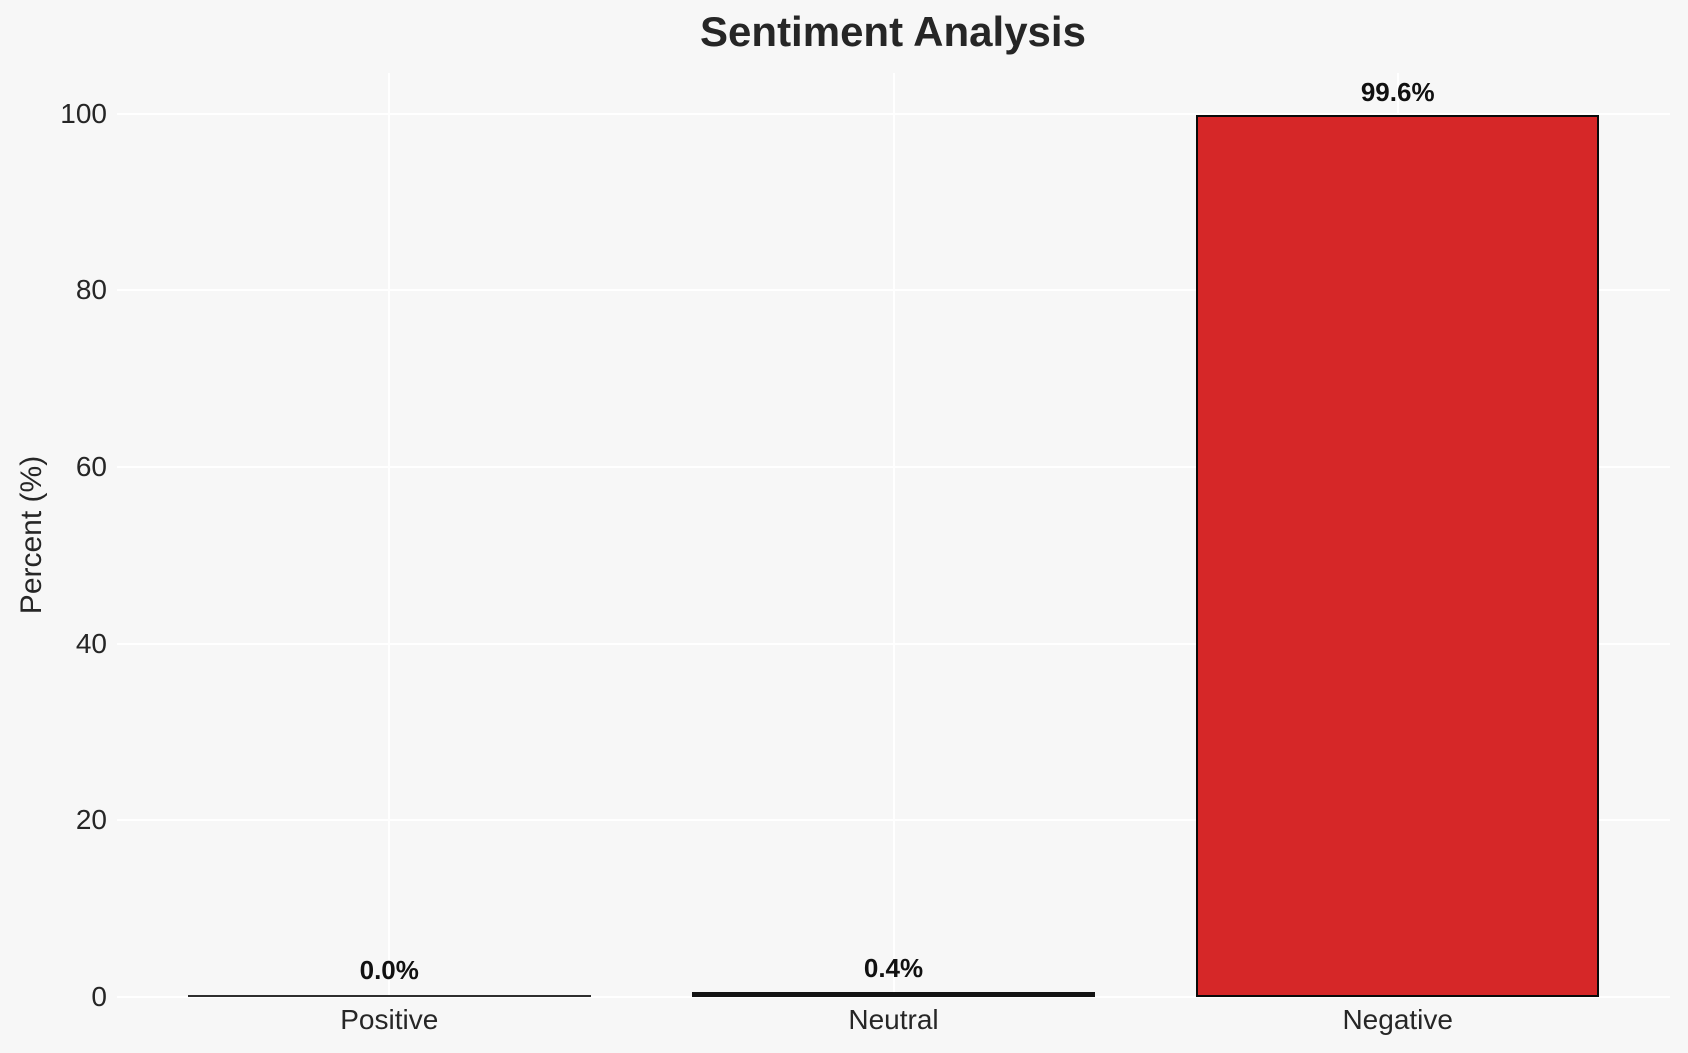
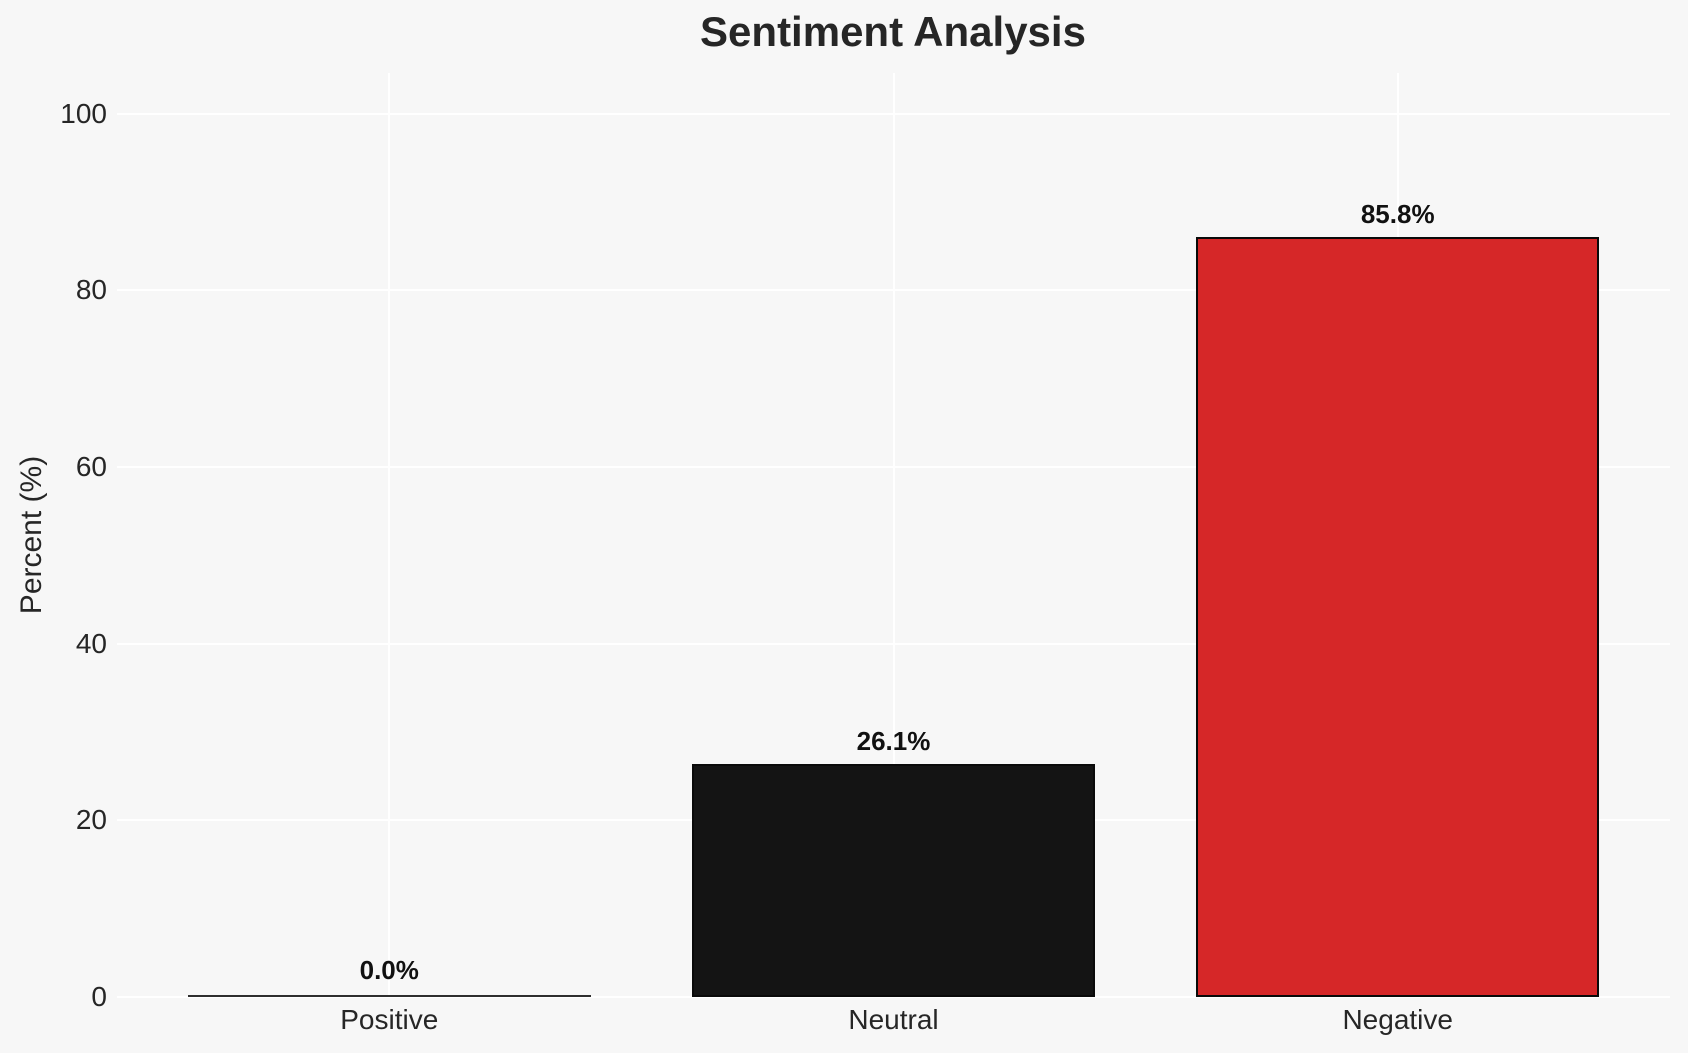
Neutral: 0.4% -> 26.1%
Negative: 99.6% -> 85.8%
